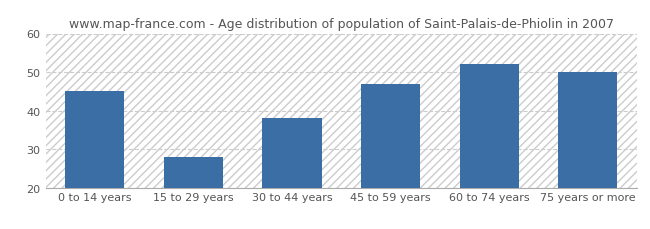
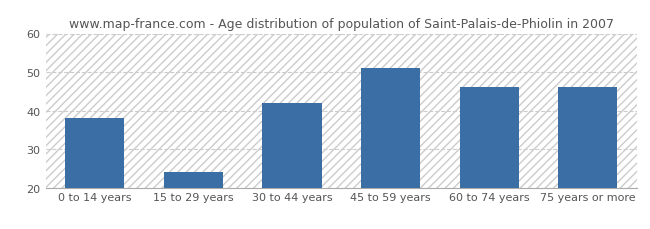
0 to 14 years: 45 -> 38
15 to 29 years: 28 -> 24
30 to 44 years: 38 -> 42
45 to 59 years: 47 -> 51
60 to 74 years: 52 -> 46
75 years or more: 50 -> 46
